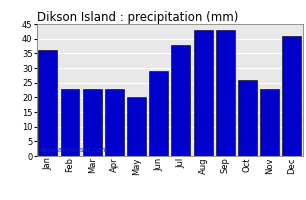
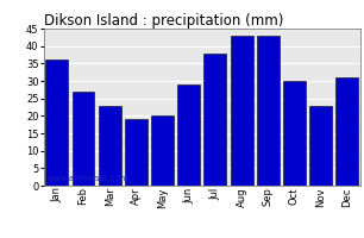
Feb: 23 -> 27
Apr: 23 -> 19
Oct: 26 -> 30
Dec: 41 -> 31
